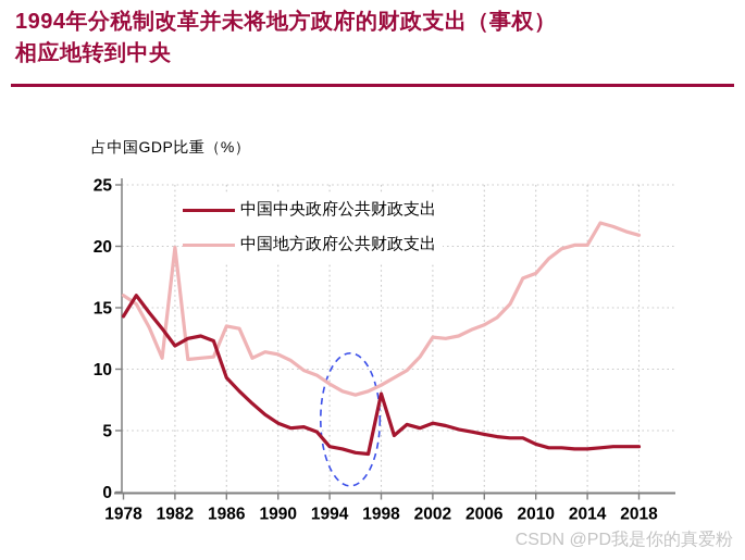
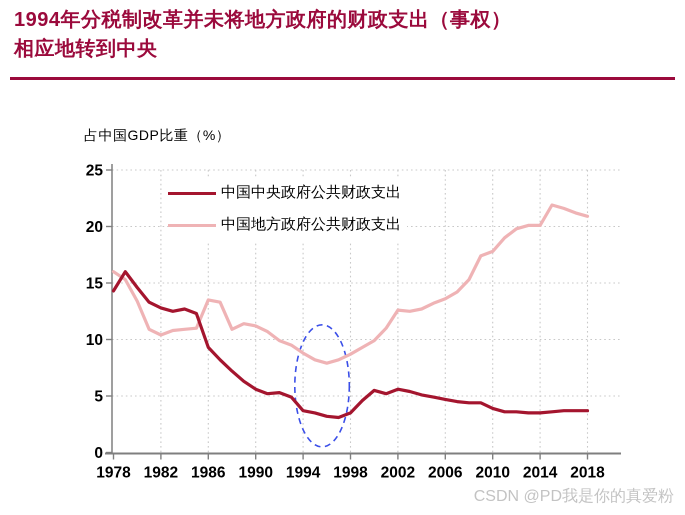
中国中央政府公共财政支出/1982: 11.9 -> 12.8
中国地方政府公共财政支出/1982: 19.9 -> 10.4
中国中央政府公共财政支出/1998: 8.0 -> 3.5
